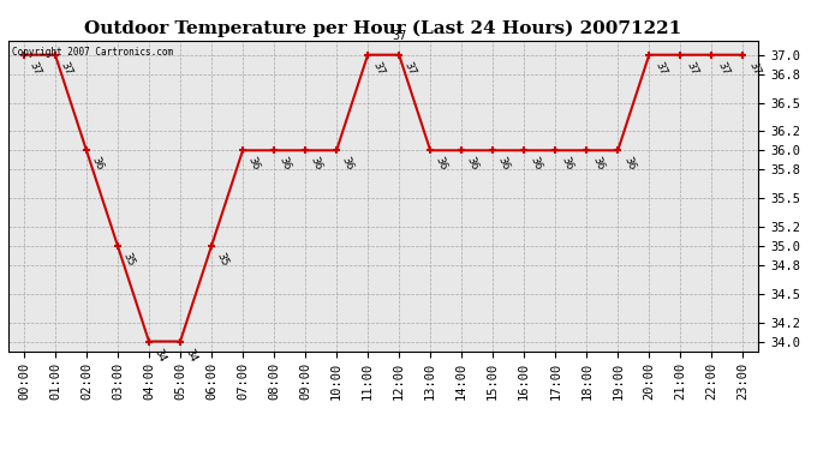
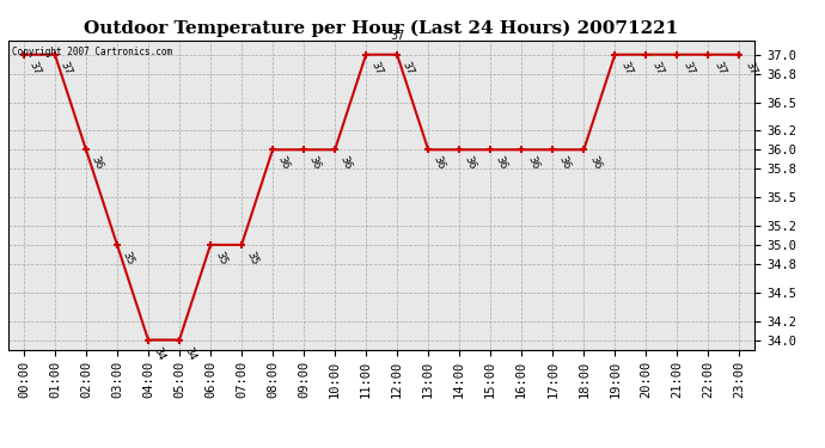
07:00: 36 -> 35
19:00: 36 -> 37
